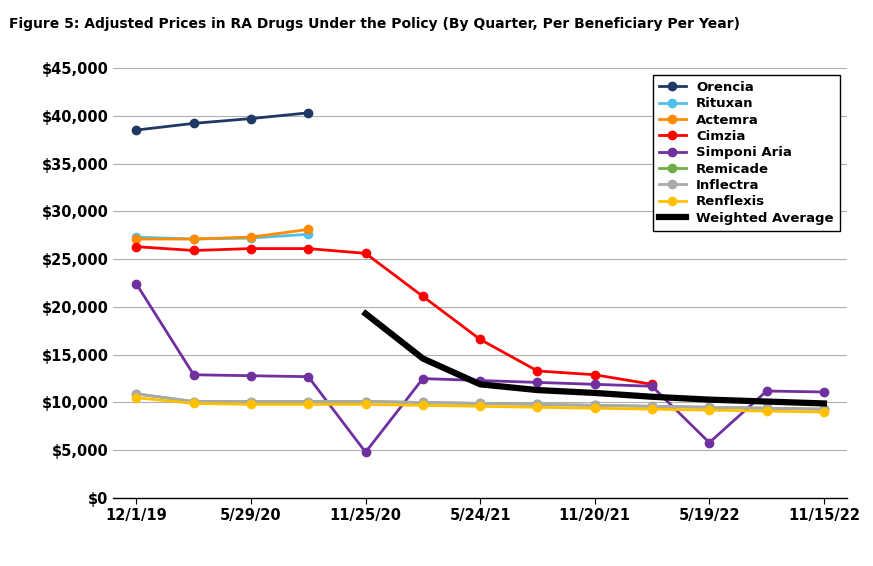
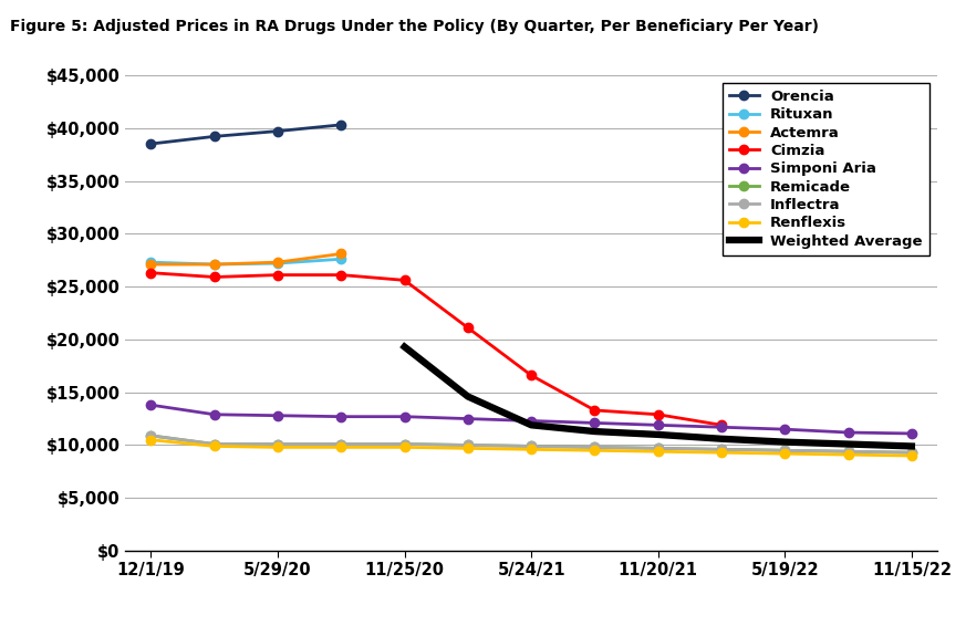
Simponi Aria/12/1/19: $22,400 -> $13,800
Simponi Aria/11/25/20: $4,800 -> $12,700
Simponi Aria/5/19/22: $5,800 -> $11,500
